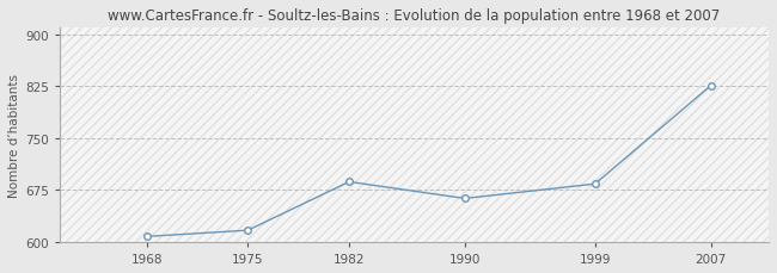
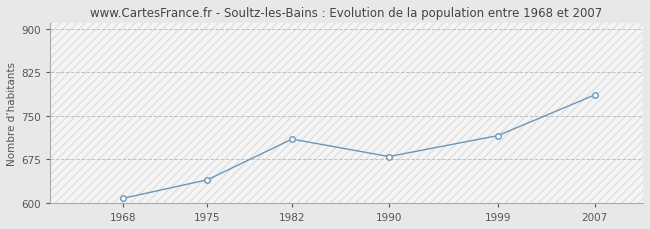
1975: 617 -> 640
1982: 687 -> 710
1990: 663 -> 680
1999: 684 -> 716
2007: 826 -> 786
